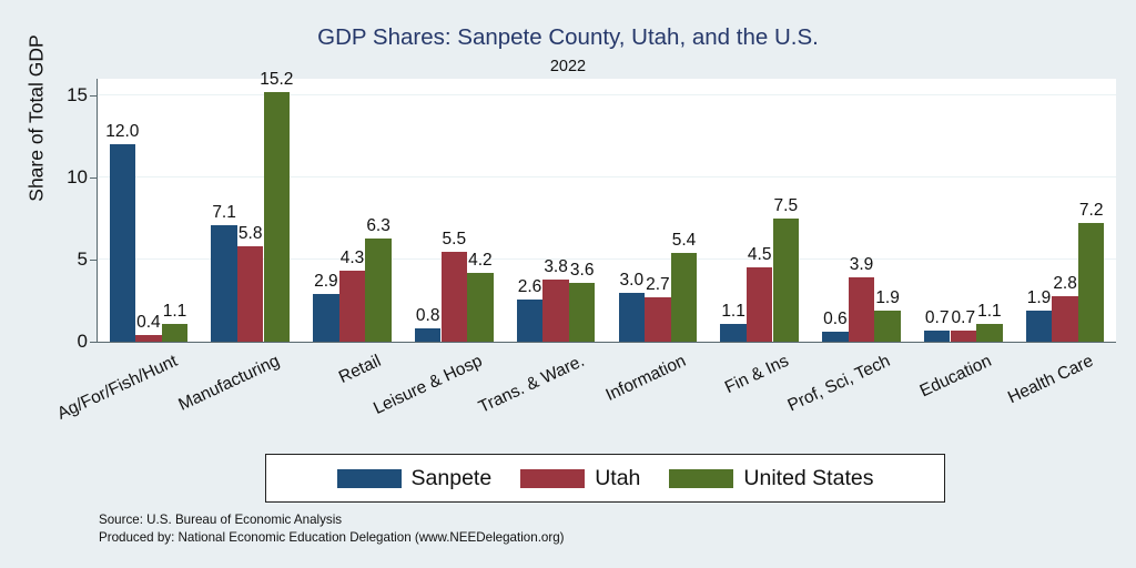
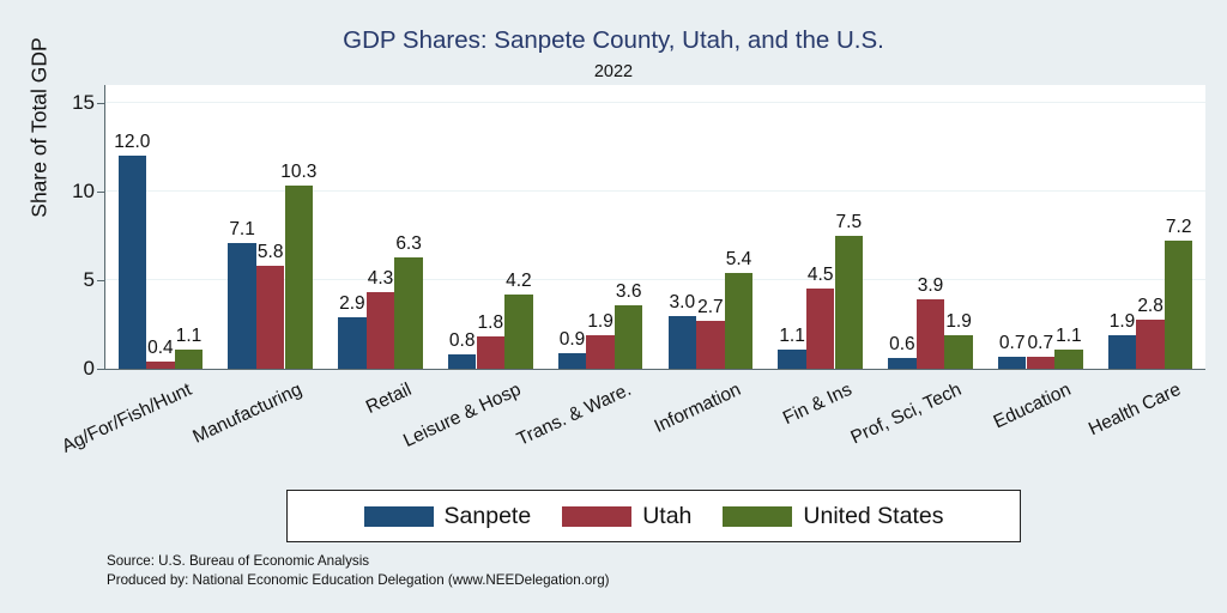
United States/Manufacturing: 15.2 -> 10.3
Utah/Leisure & Hosp: 5.5 -> 1.8
Sanpete/Trans. & Ware.: 2.6 -> 0.9
Utah/Trans. & Ware.: 3.8 -> 1.9
